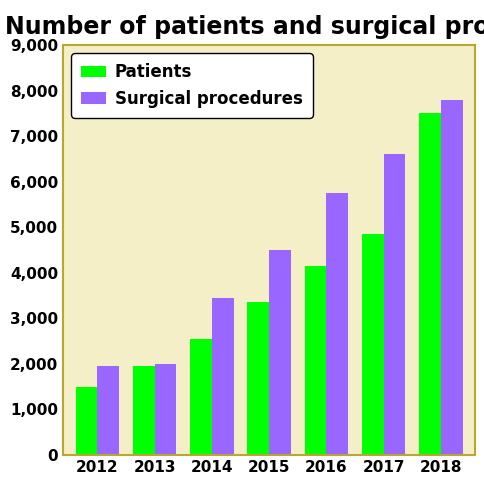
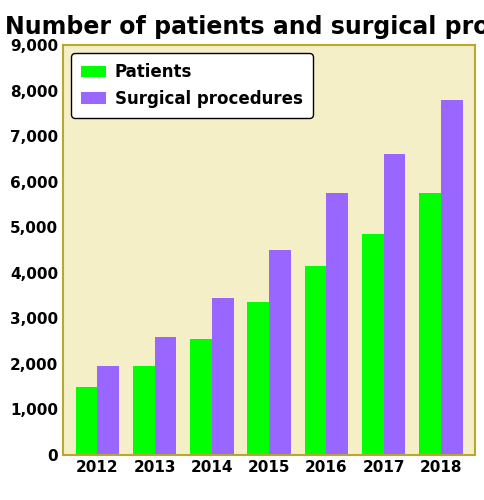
Surgical procedures/2013: 2,000 -> 2,600
Patients/2018: 7,500 -> 5,750
